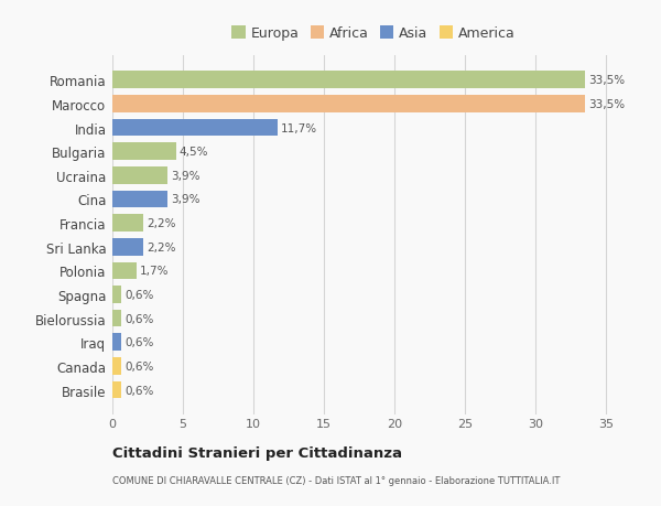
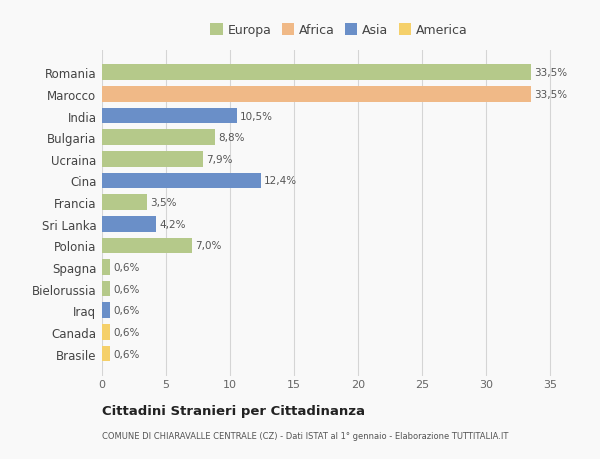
India: 11,7% -> 10,5%
Bulgaria: 4,5% -> 8,8%
Ucraina: 3,9% -> 7,9%
Cina: 3,9% -> 12,4%
Francia: 2,2% -> 3,5%
Sri Lanka: 2,2% -> 4,2%
Polonia: 1,7% -> 7,0%
